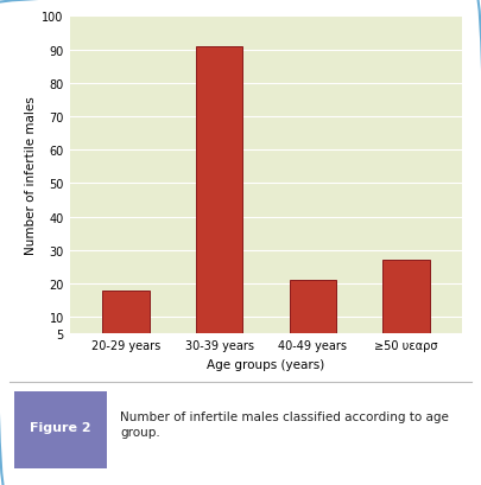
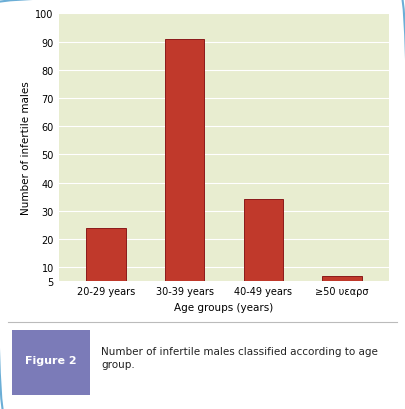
20-29 years: 18 -> 24
40-49 years: 21 -> 34
≥50 υεαρσ: 27 -> 7
